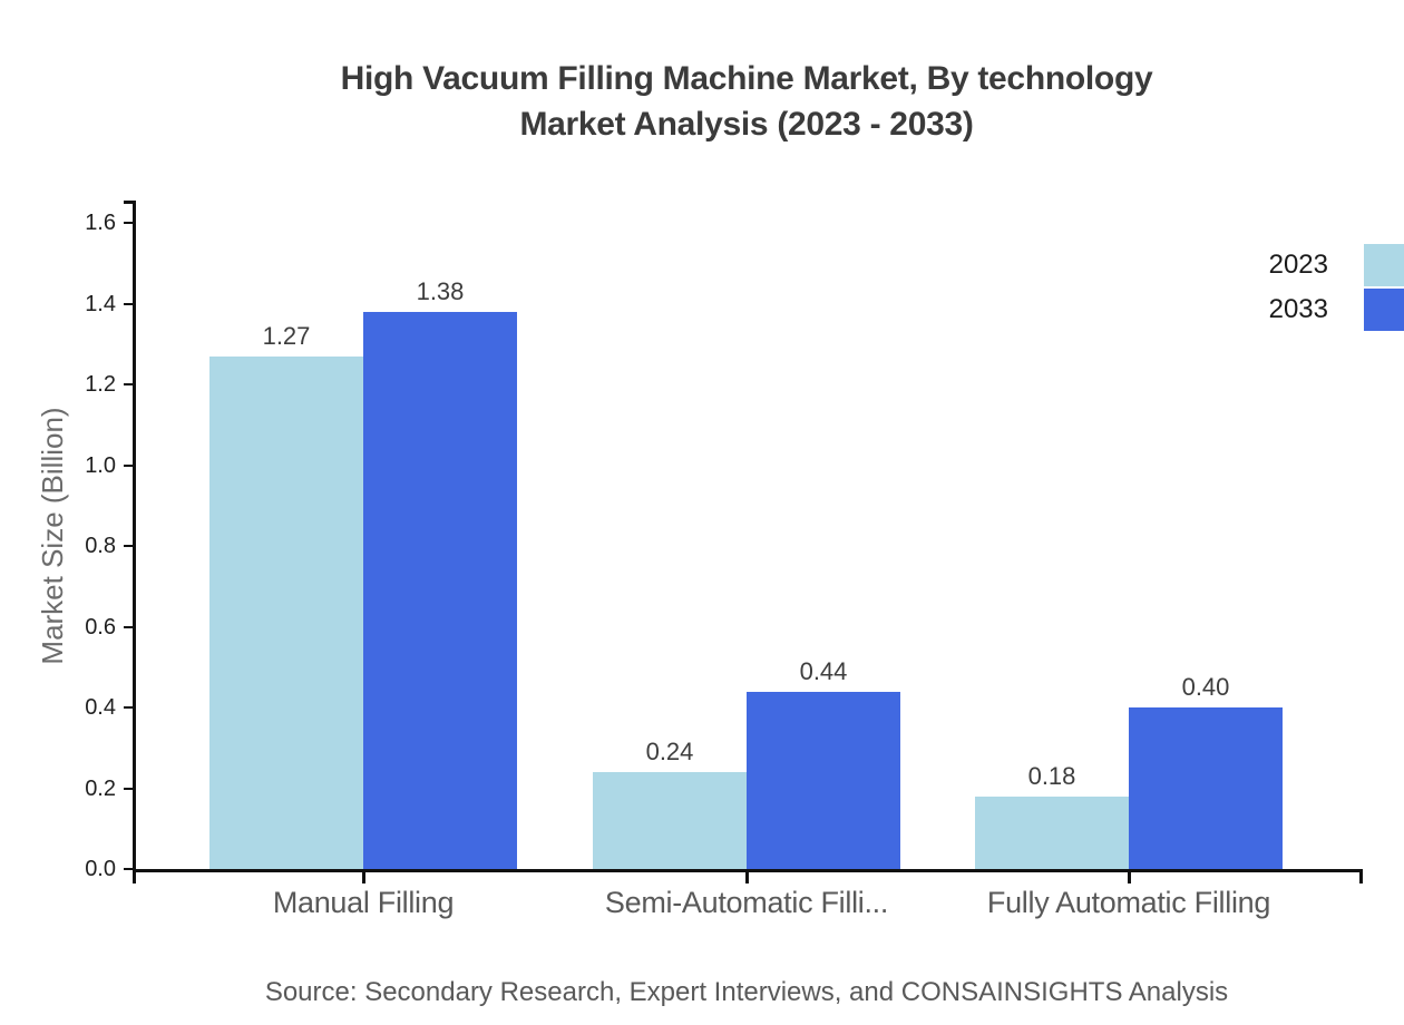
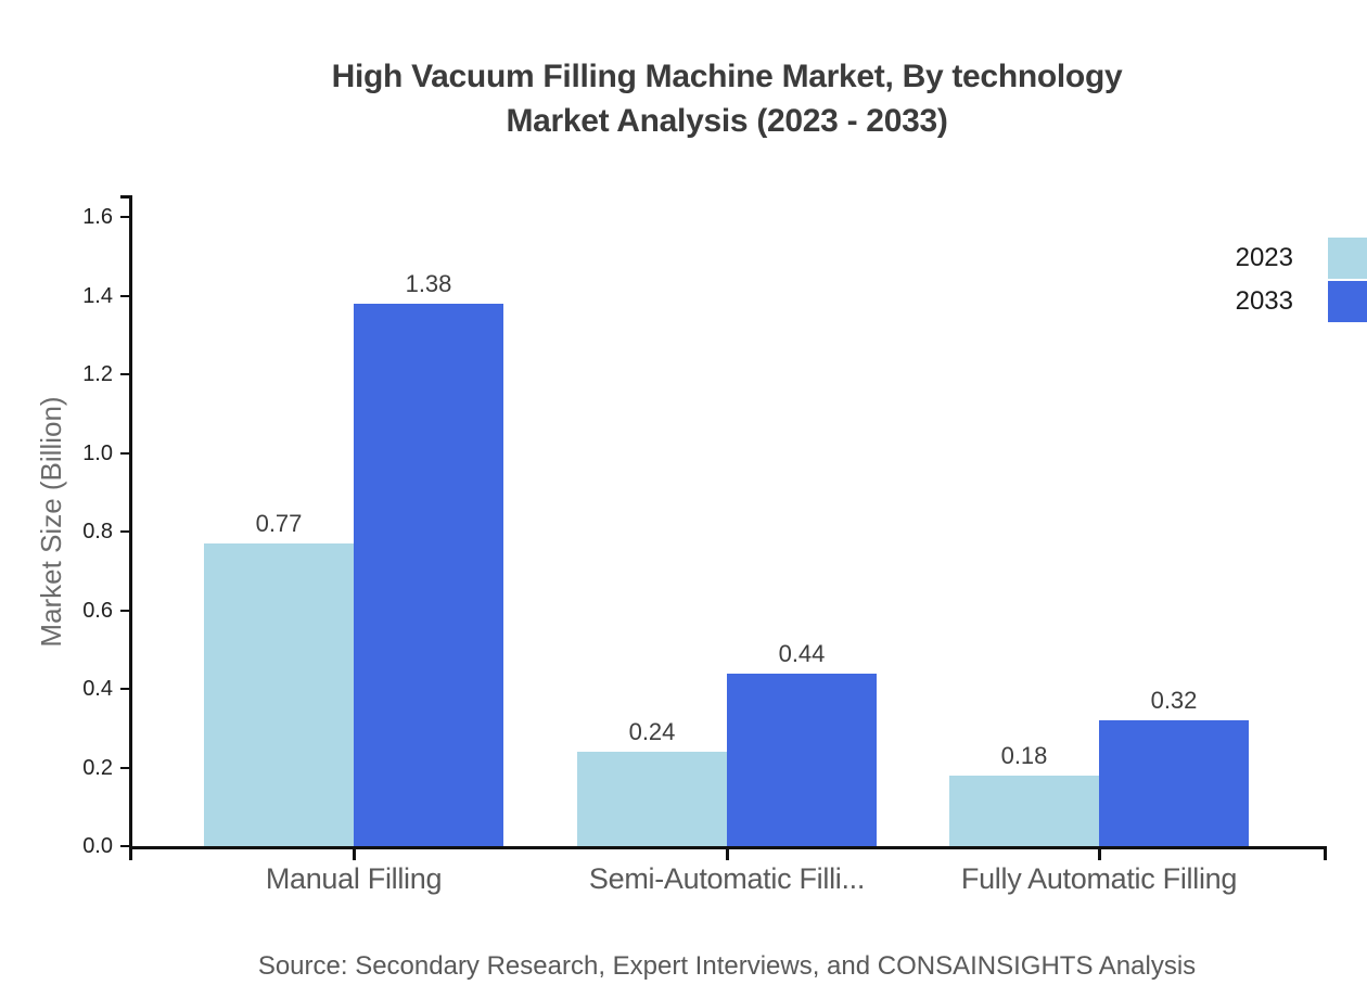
2023/Manual Filling: 1.27 -> 0.77
2033/Fully Automatic Filling: 0.40 -> 0.32
